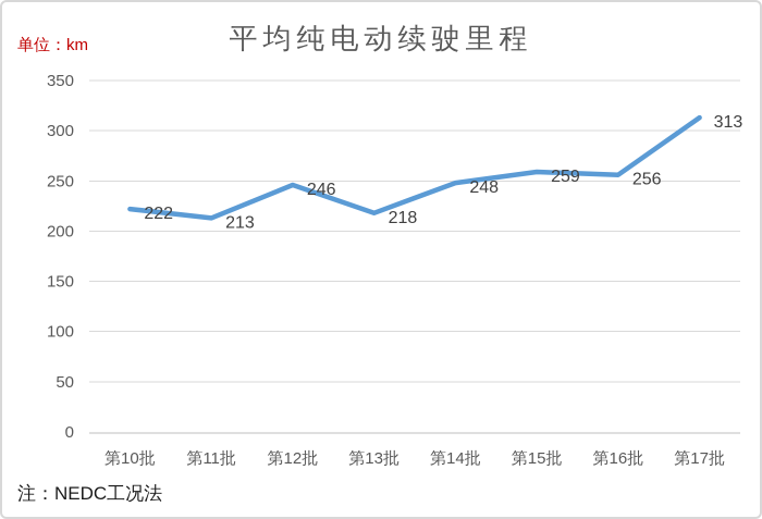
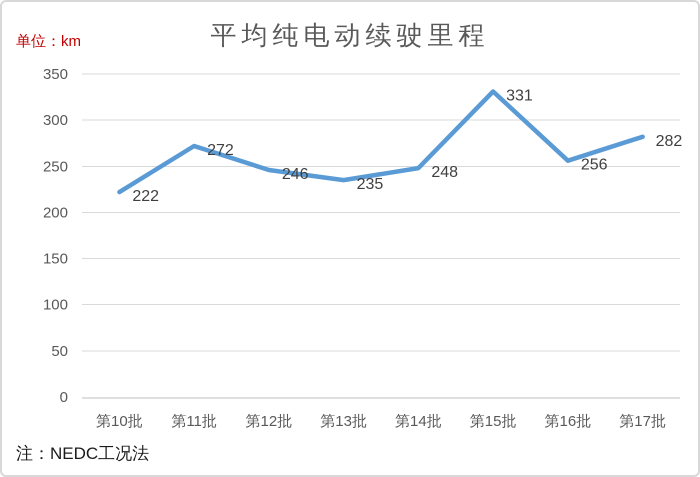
第11批: 213 -> 272
第13批: 218 -> 235
第15批: 259 -> 331
第17批: 313 -> 282
